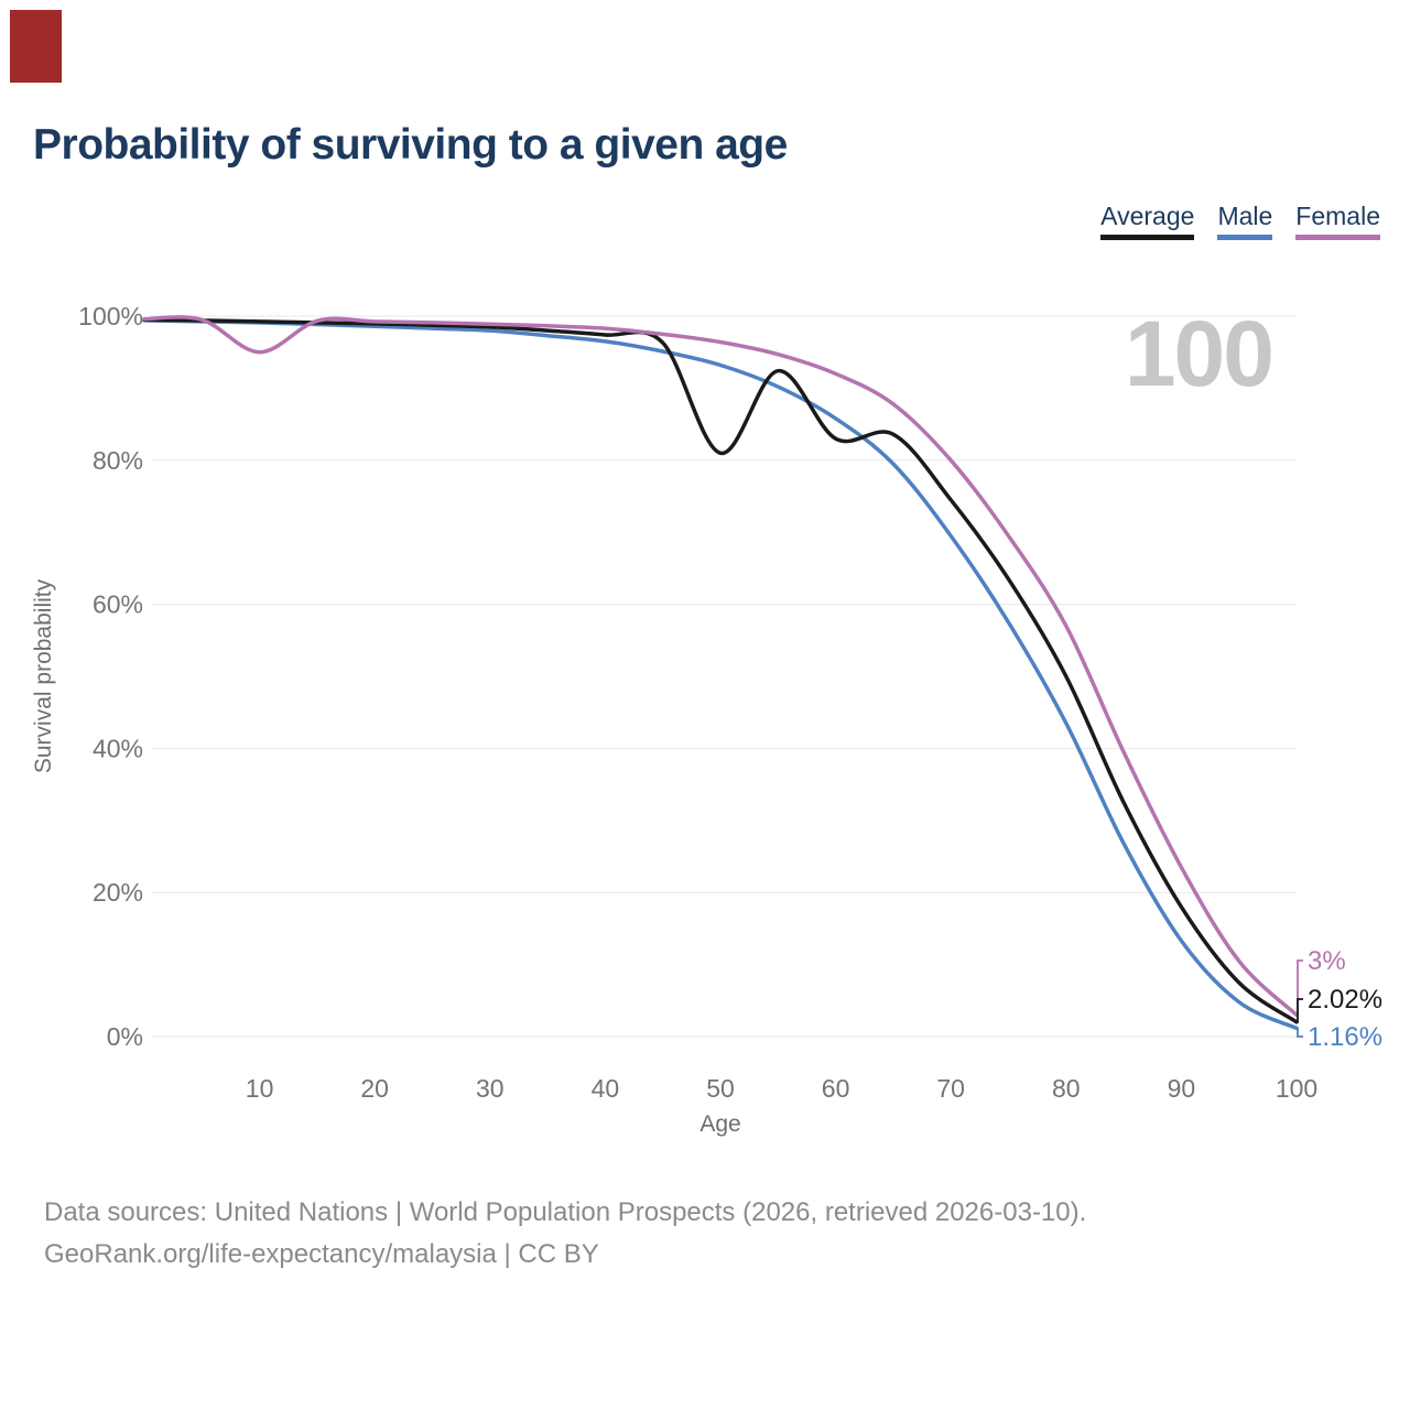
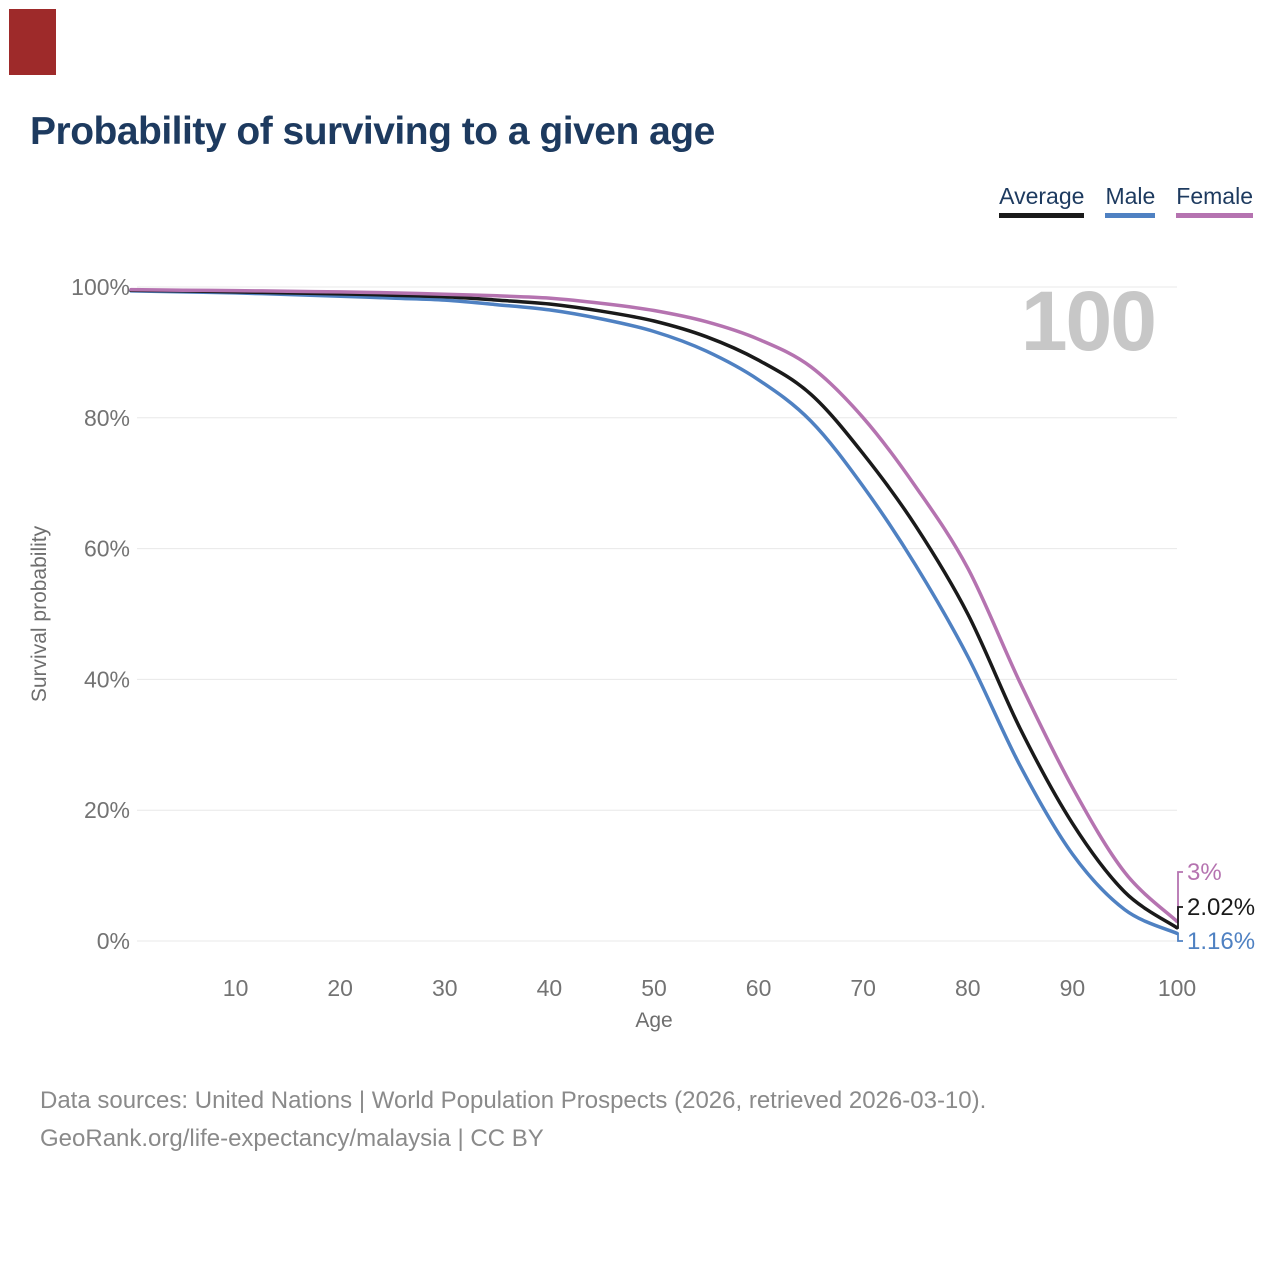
Female/10: 95% -> 99%
Average/50: 81% -> 95%
Average/60: 83% -> 89%
